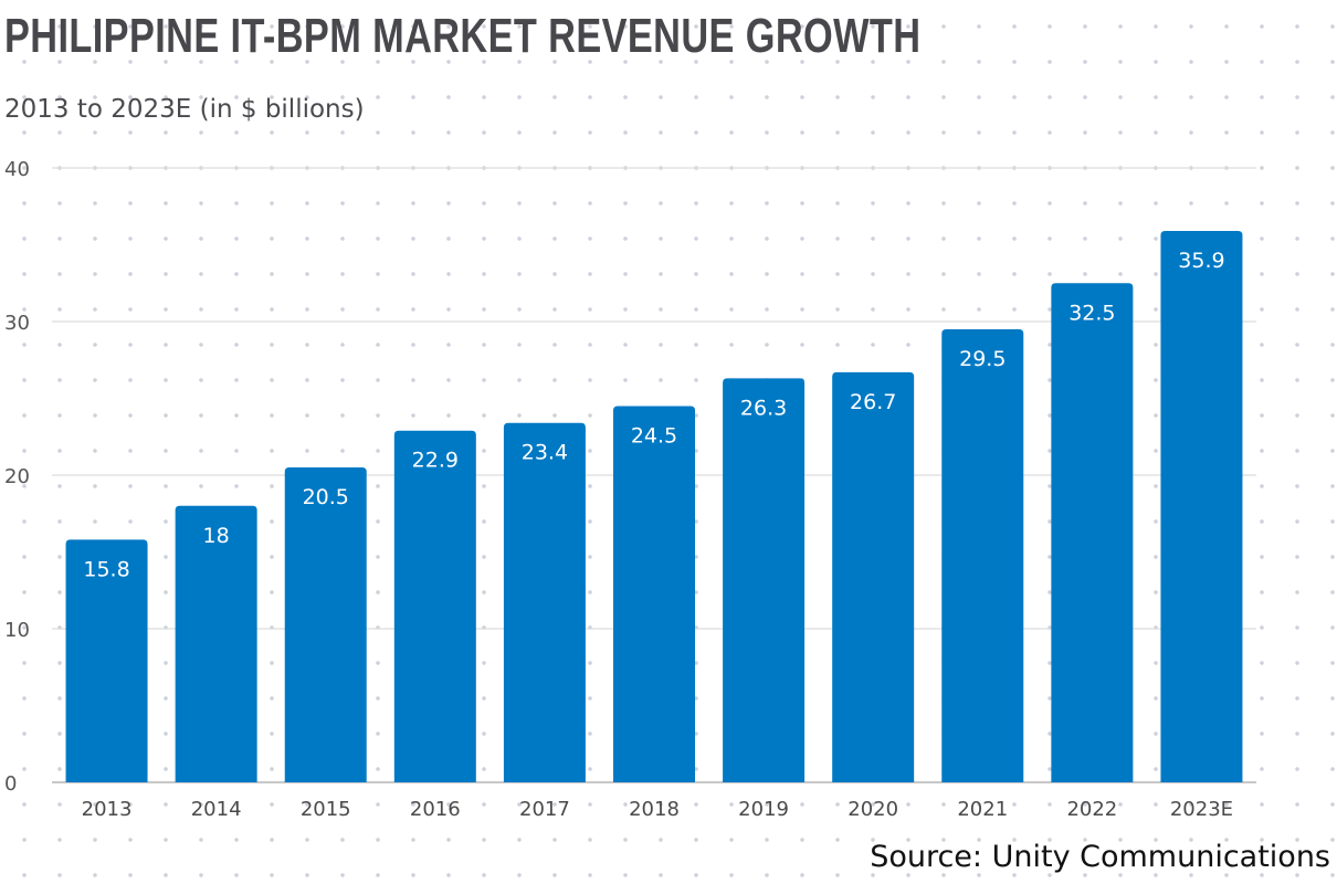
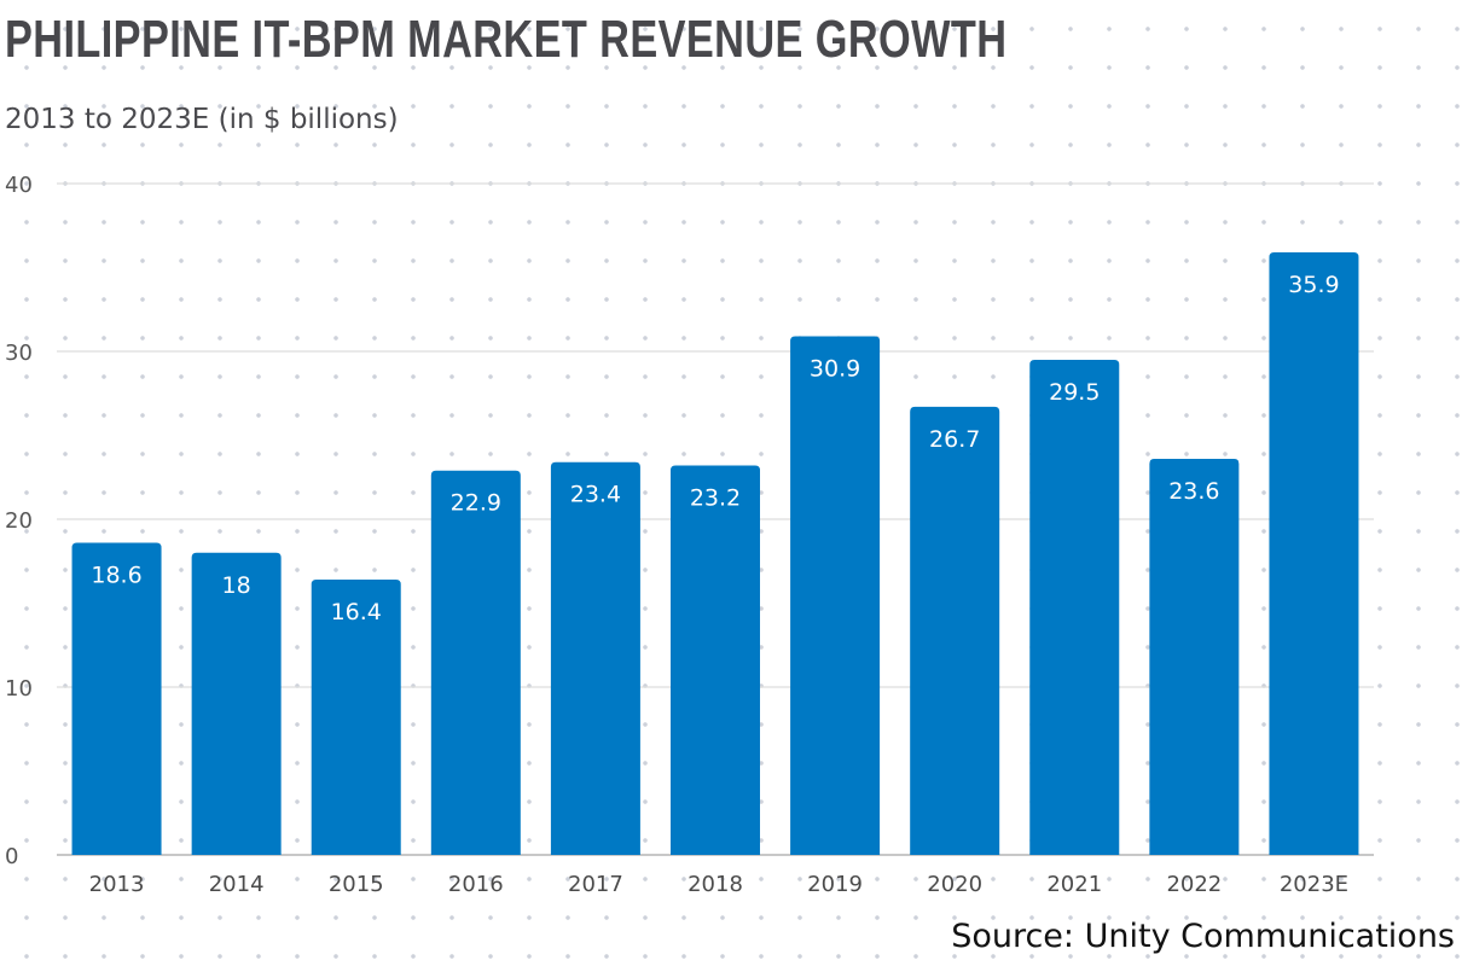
2013: 15.8 -> 18.6
2015: 20.5 -> 16.4
2018: 24.5 -> 23.2
2019: 26.3 -> 30.9
2022: 32.5 -> 23.6
